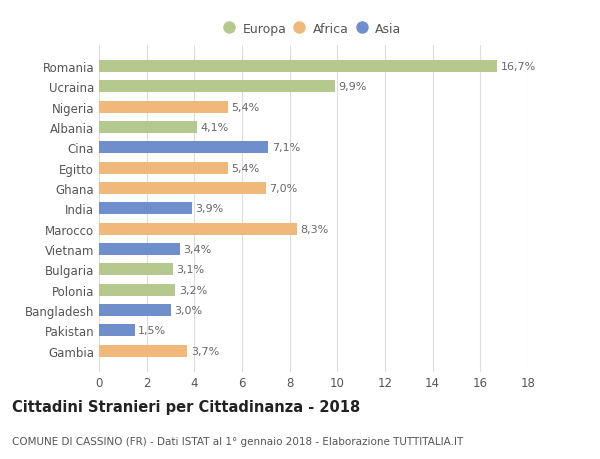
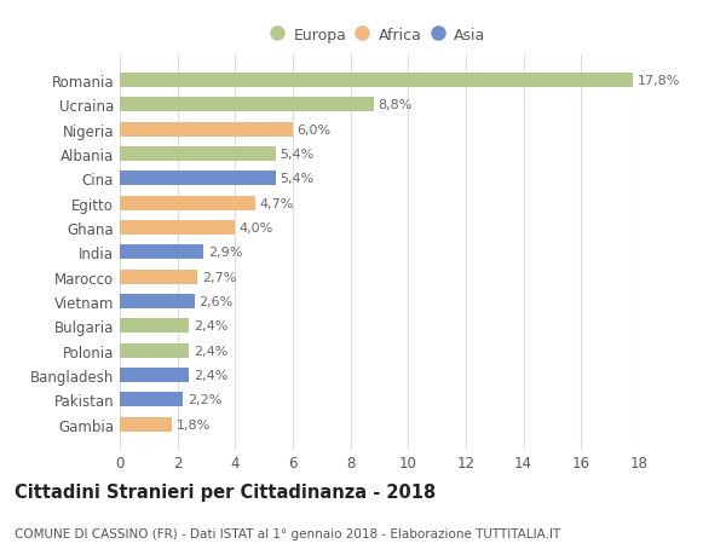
Romania: 16,7% -> 17,8%
Ucraina: 9,9% -> 8,8%
Nigeria: 5,4% -> 6,0%
Albania: 4,1% -> 5,4%
Cina: 7,1% -> 5,4%
Egitto: 5,4% -> 4,7%
Ghana: 7,0% -> 4,0%
India: 3,9% -> 2,9%
Marocco: 8,3% -> 2,7%
Vietnam: 3,4% -> 2,6%
Bulgaria: 3,1% -> 2,4%
Polonia: 3,2% -> 2,4%
Bangladesh: 3,0% -> 2,4%
Pakistan: 1,5% -> 2,2%
Gambia: 3,7% -> 1,8%
